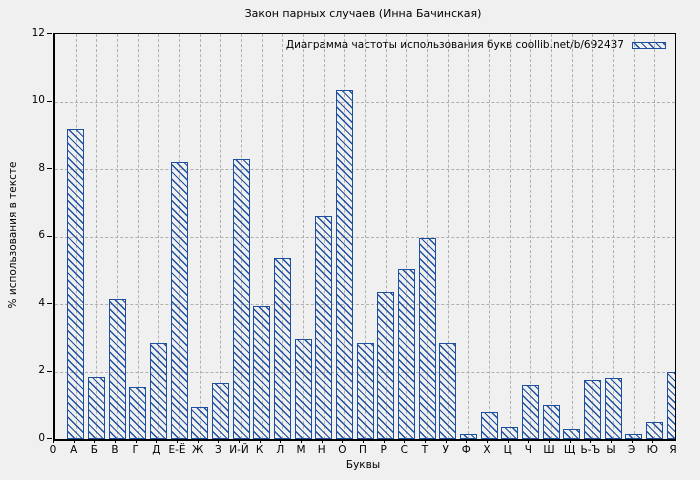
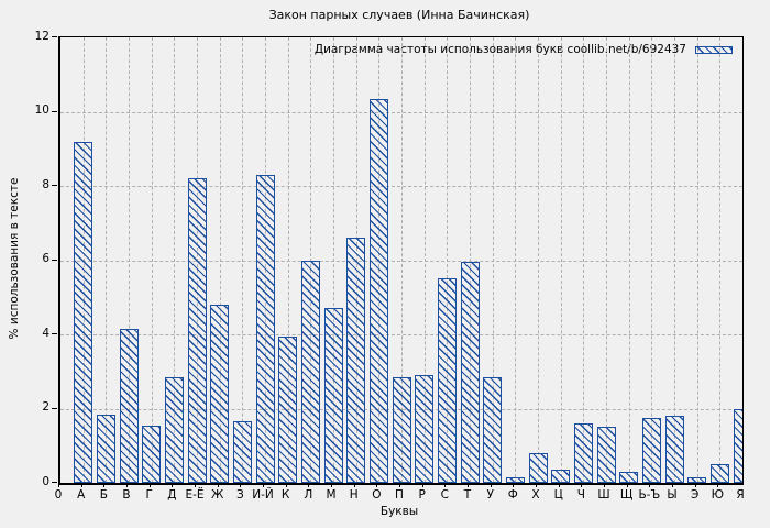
Ж: 0.9 -> 4.8
Л: 5.3 -> 6.0
М: 3.0 -> 4.7
Р: 4.3 -> 2.9
С: 5.0 -> 5.5
Ш: 1.0 -> 1.5
